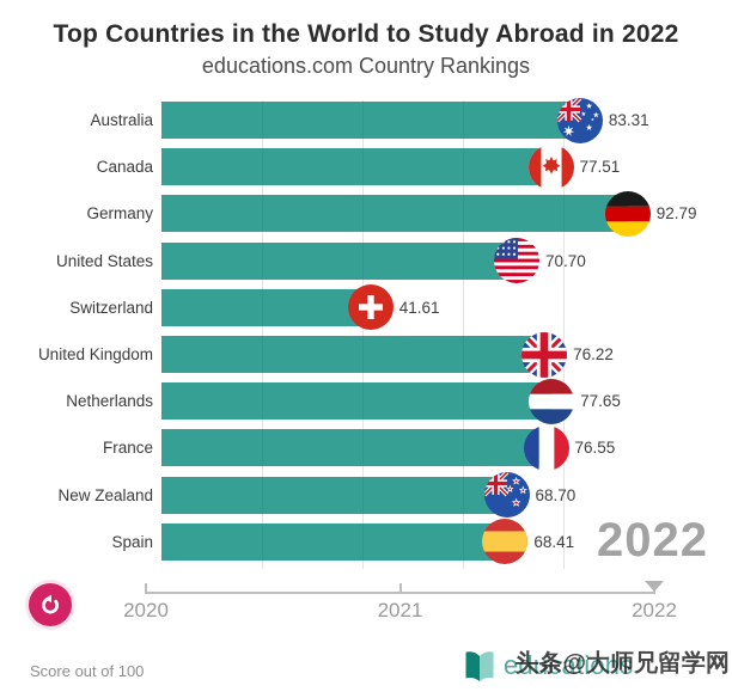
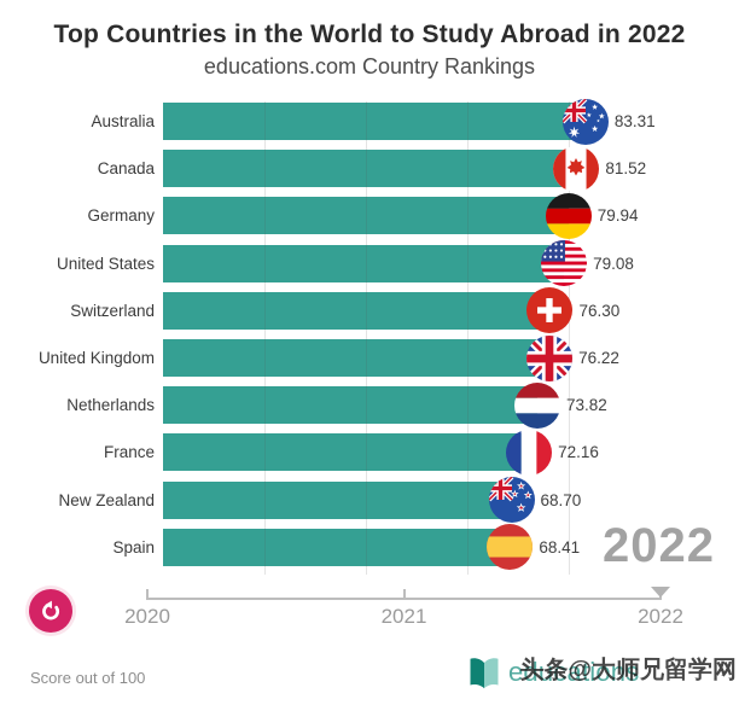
Canada: 77.51 -> 81.52
Germany: 92.79 -> 79.94
United States: 70.70 -> 79.08
Switzerland: 41.61 -> 76.30
Netherlands: 77.65 -> 73.82
France: 76.55 -> 72.16
